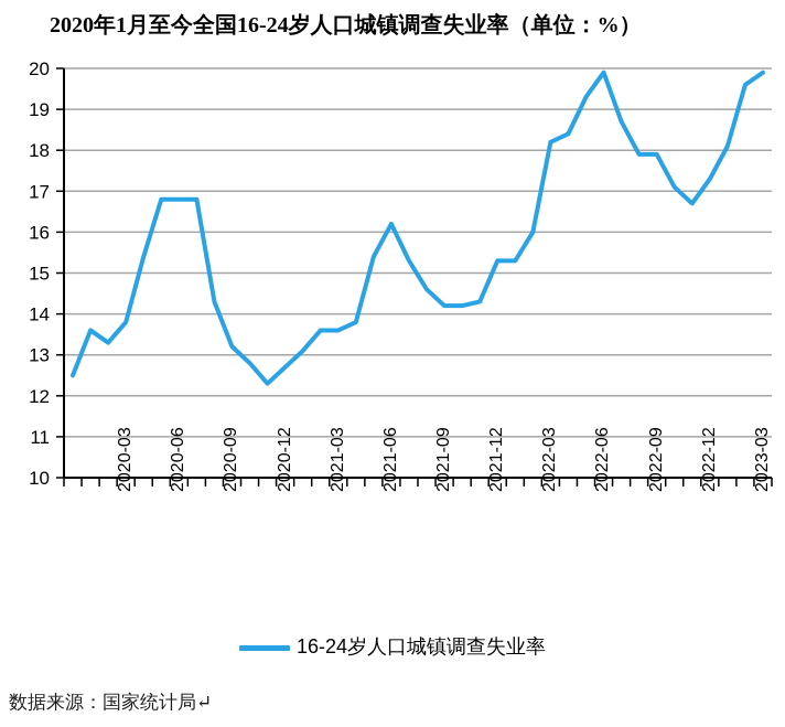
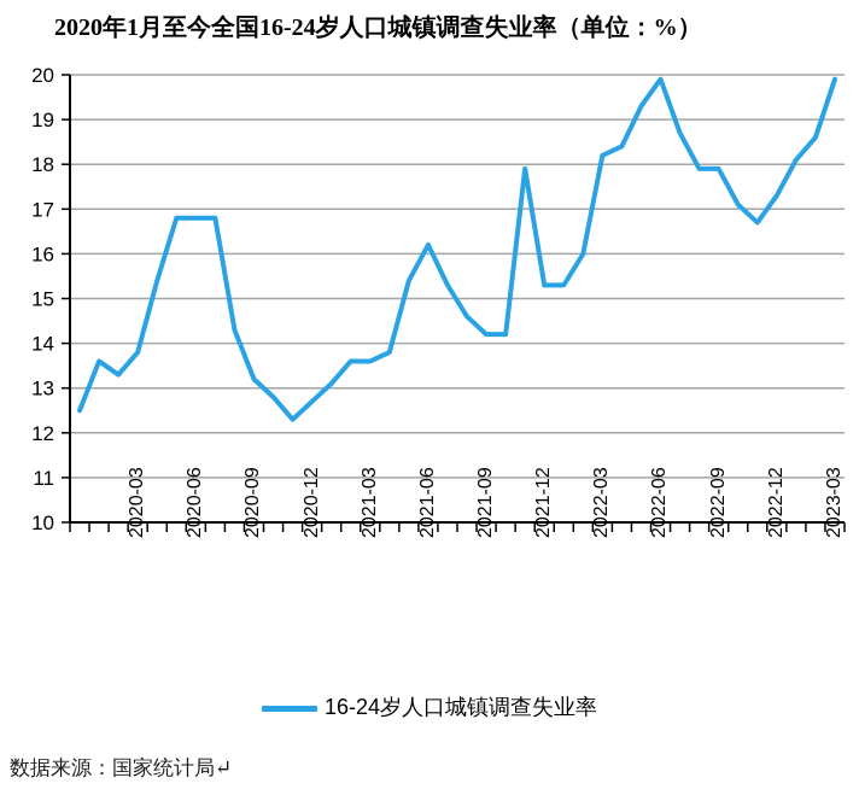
2021-12: 14.3 -> 17.9
2023-03: 19.6 -> 18.6
